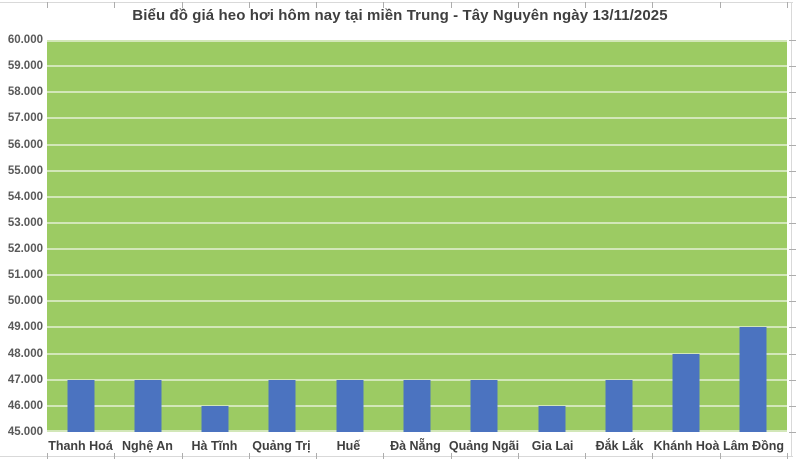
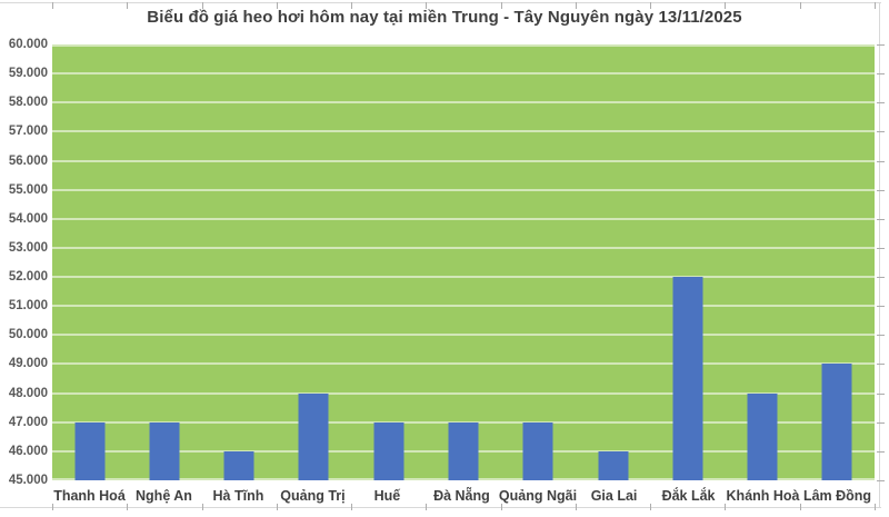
Quảng Trị: 47000 -> 48000
Đắk Lắk: 47000 -> 52000
